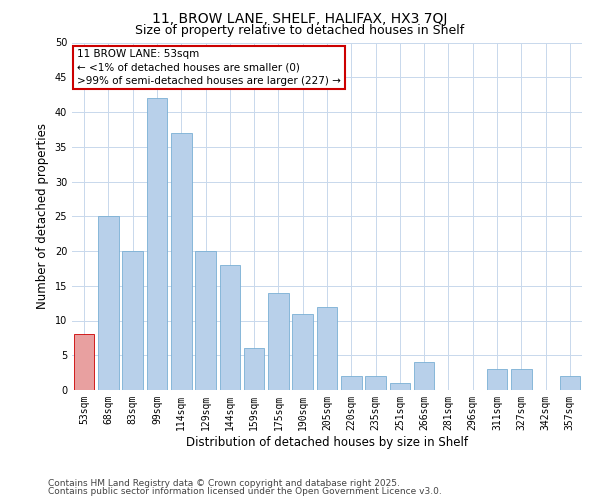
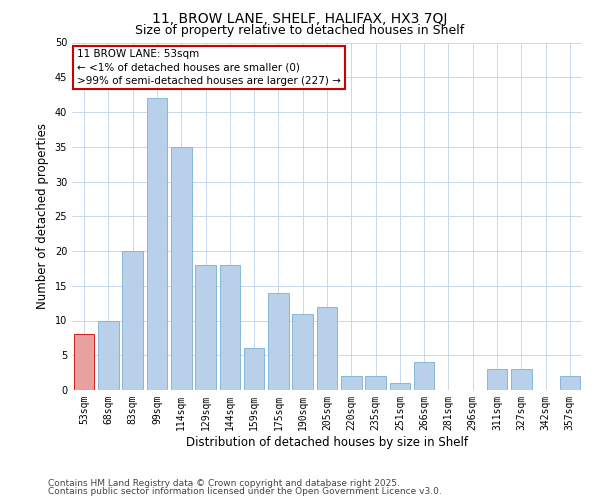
68sqm: 25 -> 10
114sqm: 37 -> 35
129sqm: 20 -> 18
